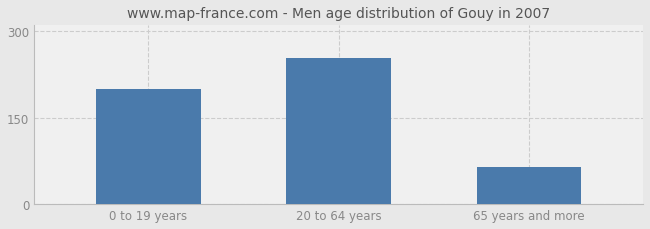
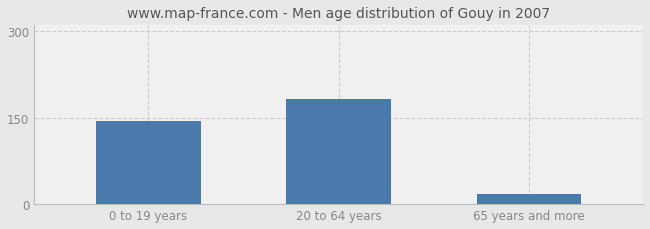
0 to 19 years: 200 -> 145
20 to 64 years: 254 -> 183
65 years and more: 64 -> 17
